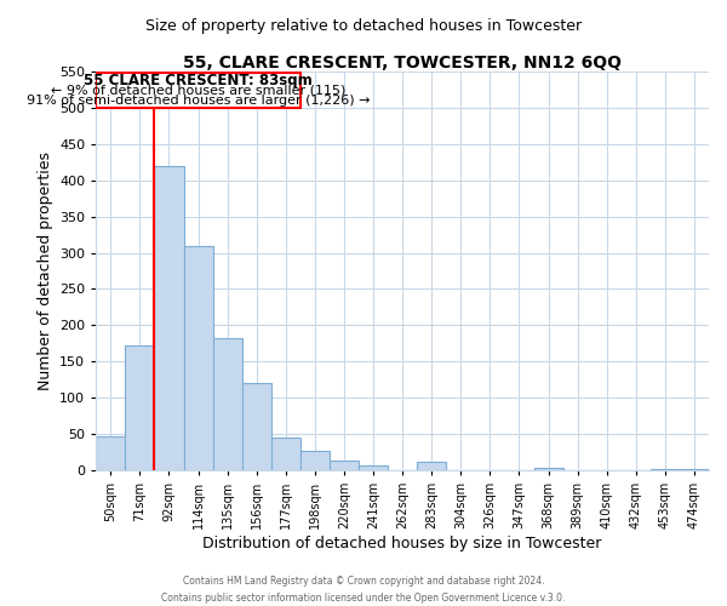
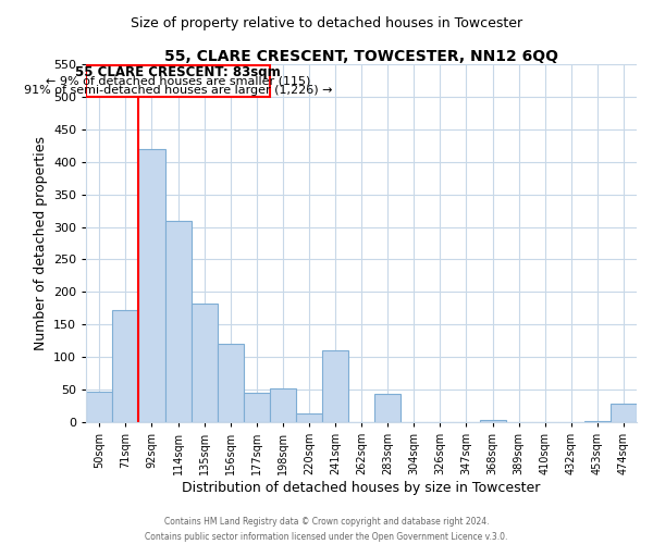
198sqm: 27 -> 52
241sqm: 7 -> 110
283sqm: 11 -> 44
474sqm: 2 -> 28
